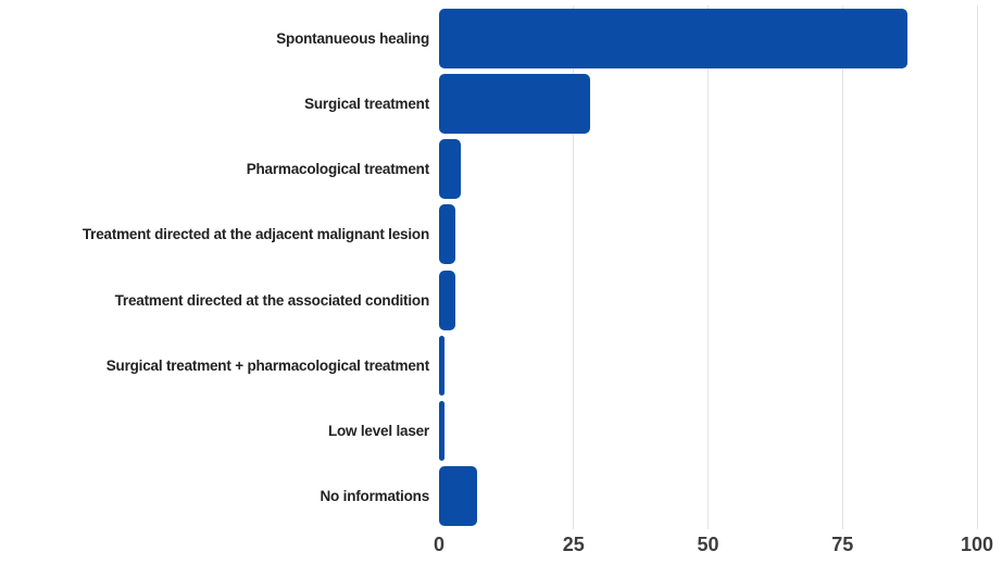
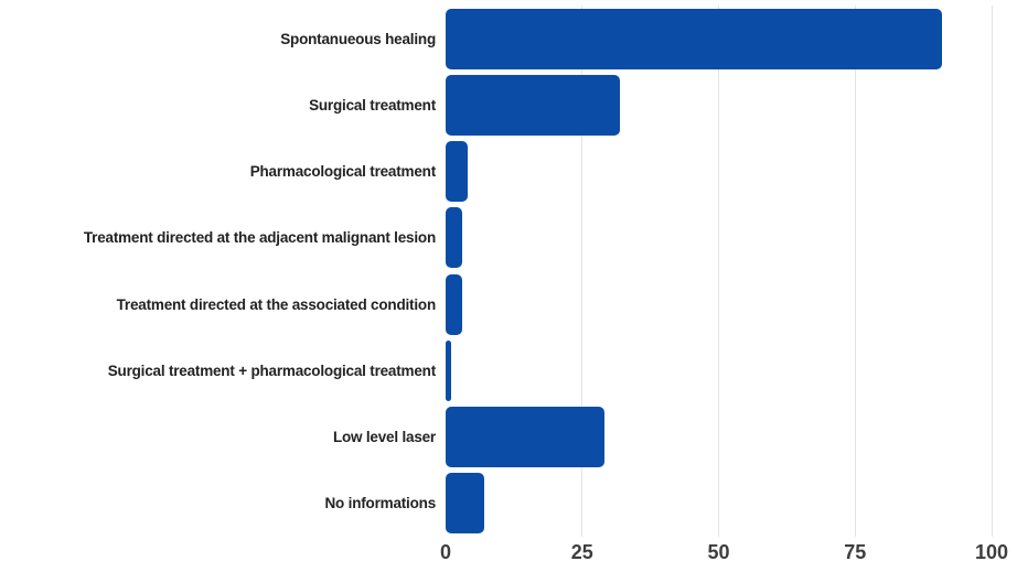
Spontanueous healing: 87 -> 91
Surgical treatment: 28 -> 32
Low level laser: 1 -> 29
